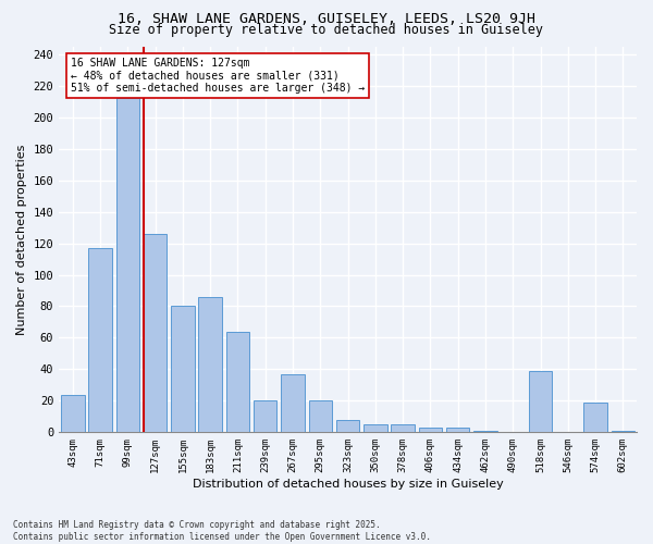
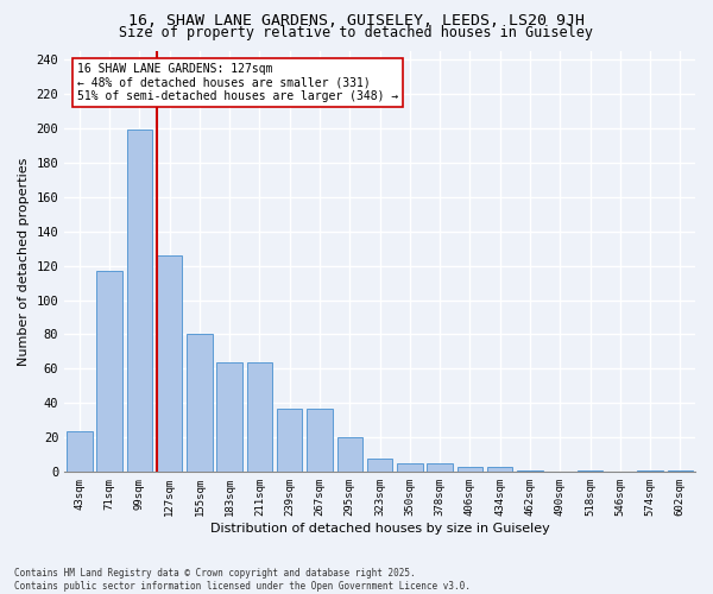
99sqm: 212 -> 199
183sqm: 86 -> 64
239sqm: 20 -> 37
518sqm: 39 -> 1
574sqm: 19 -> 1
